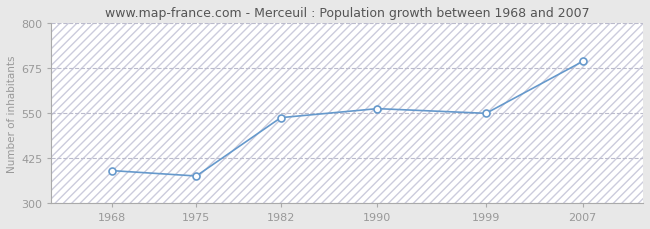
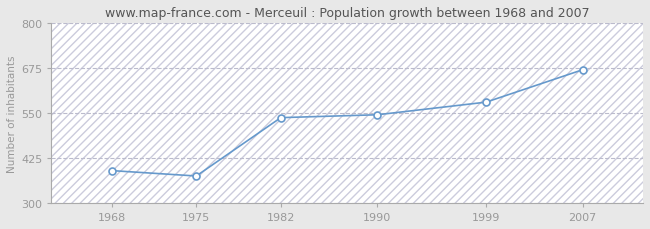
1990: 562 -> 545
1999: 549 -> 580
2007: 693 -> 670
